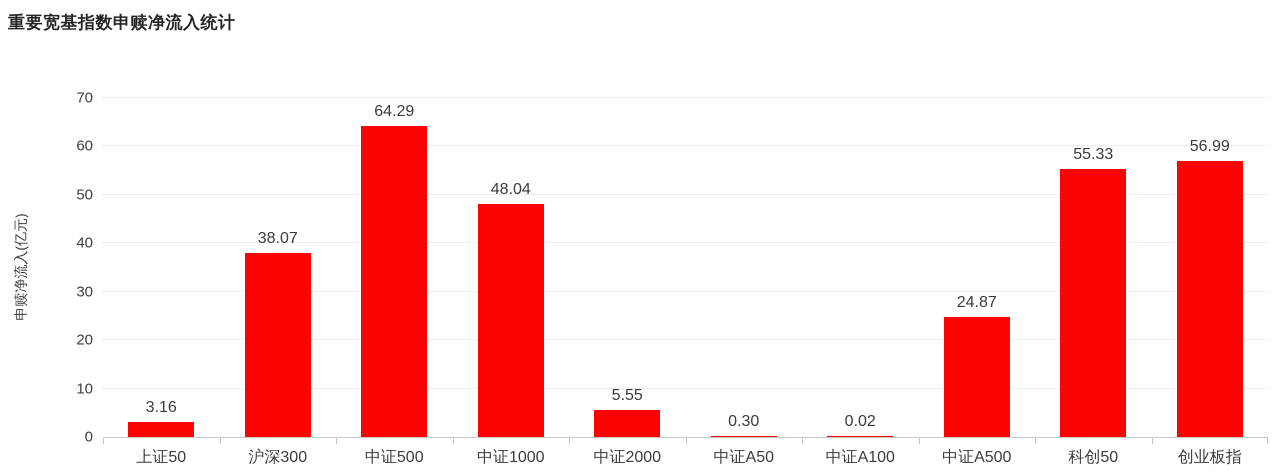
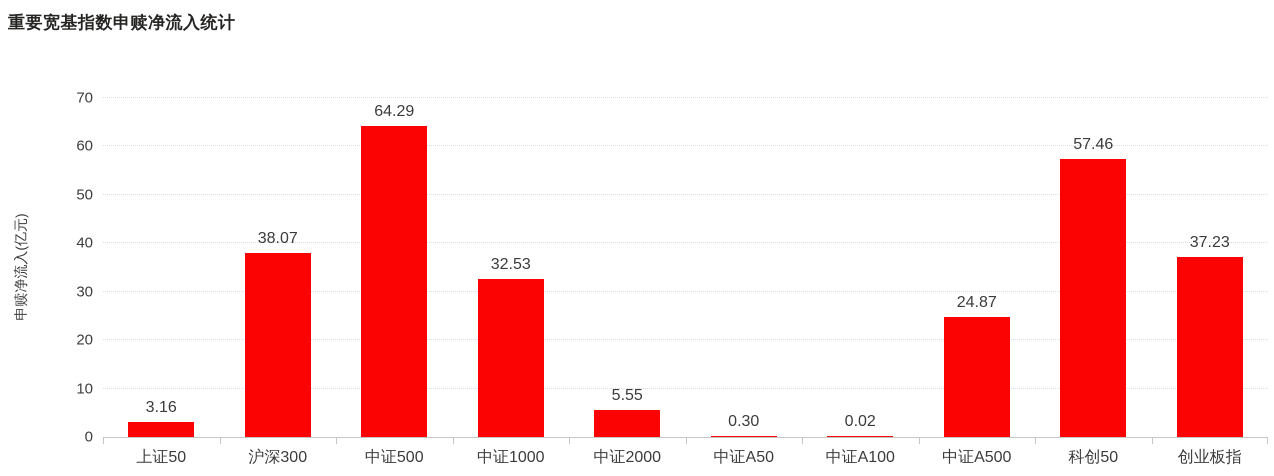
中证1000: 48.04 -> 32.53
科创50: 55.33 -> 57.46
创业板指: 56.99 -> 37.23
